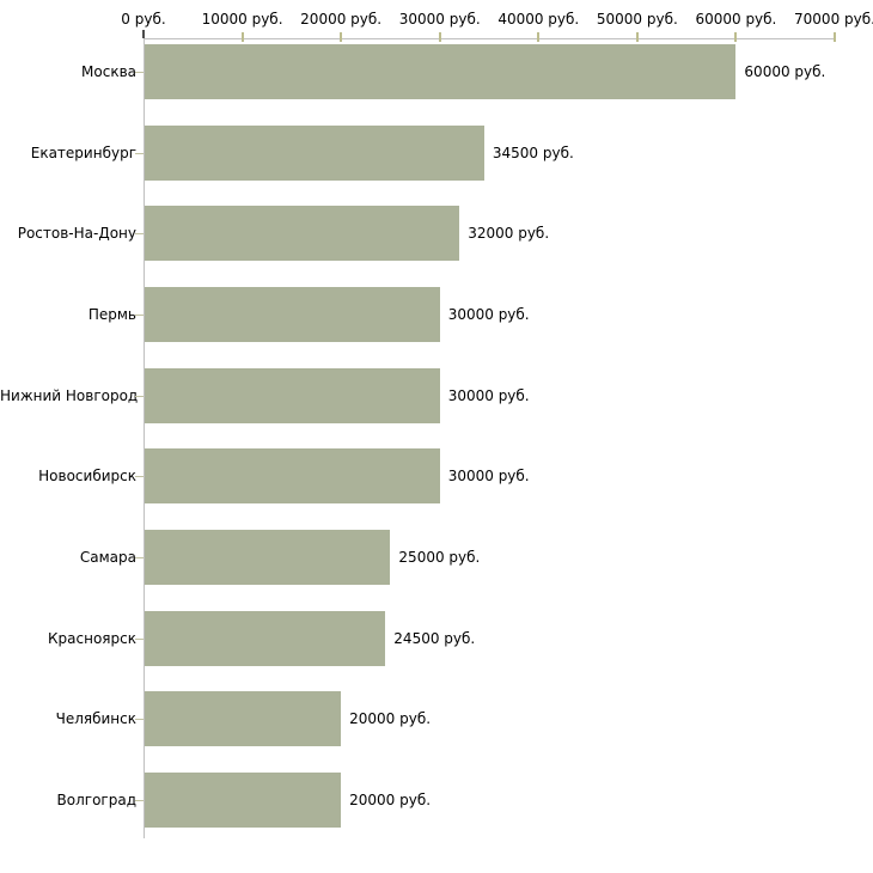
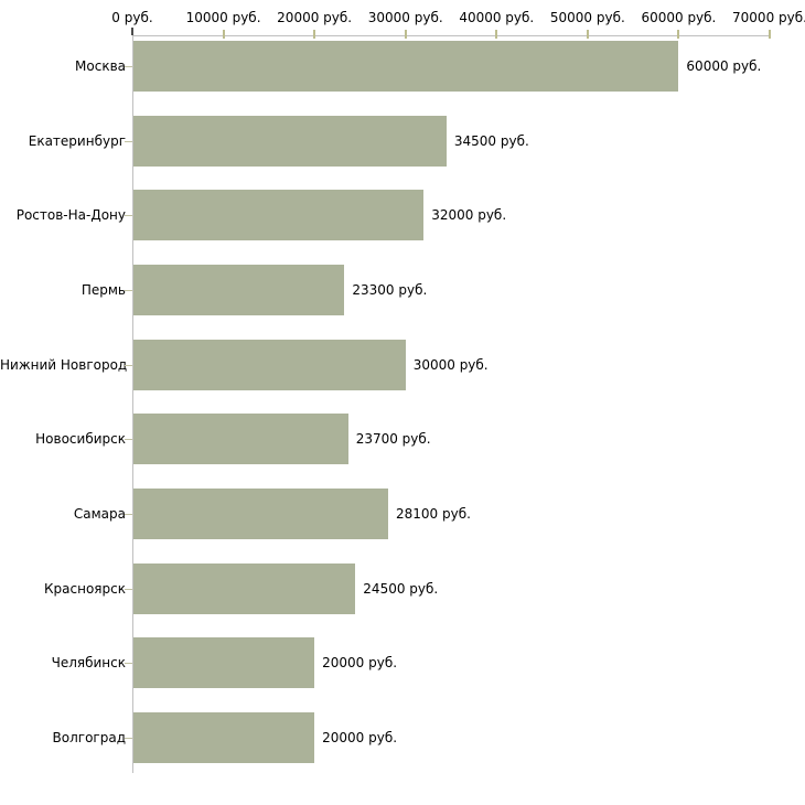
Пермь: 30000 -> 23300
Новосибирск: 30000 -> 23700
Самара: 25000 -> 28100
